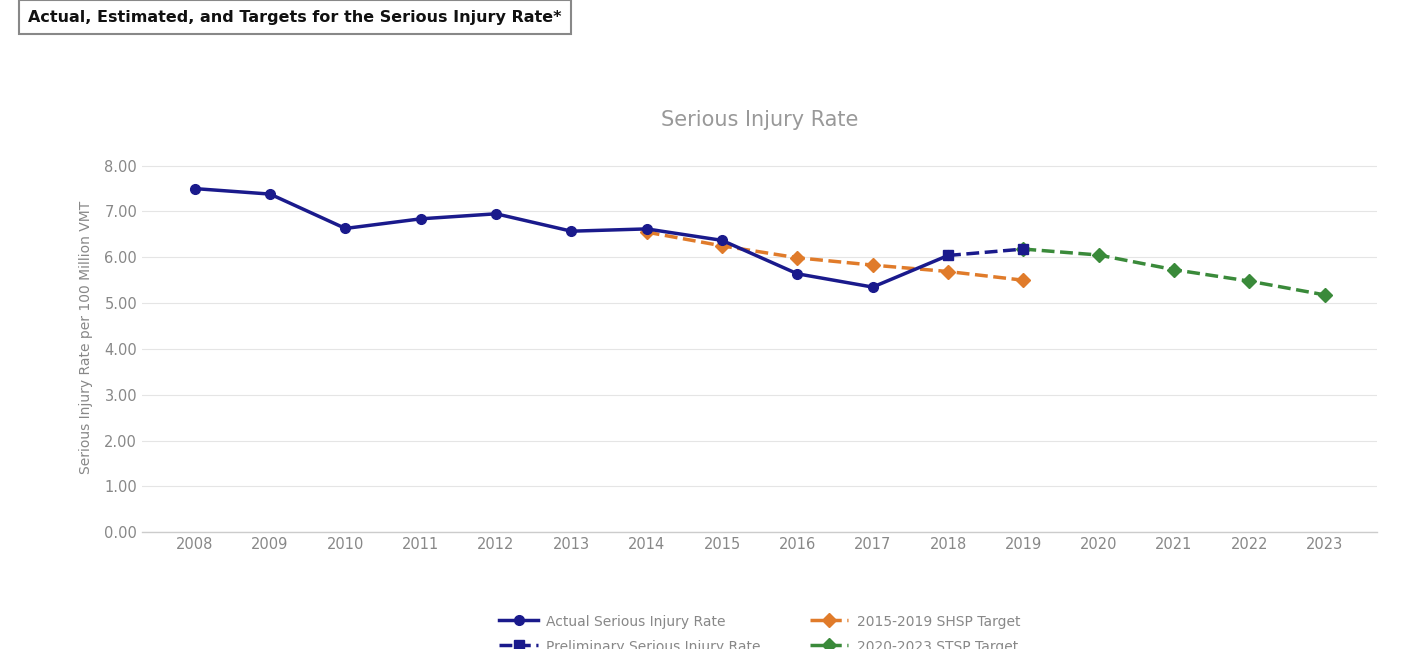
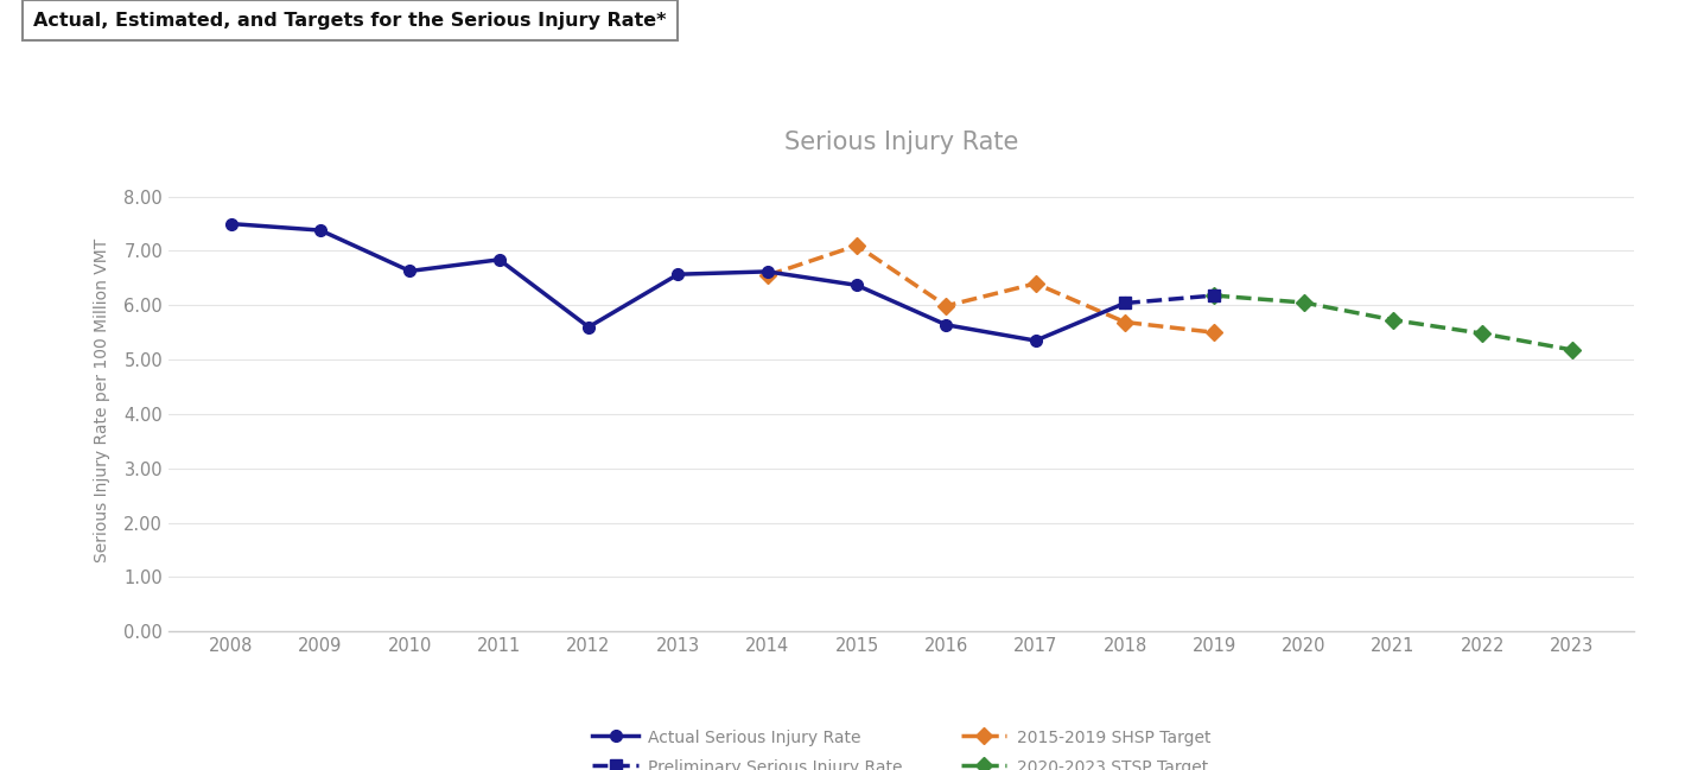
Actual Serious Injury Rate/2012: 6.95 -> 5.60
2015-2019 SHSP Target/2015: 6.25 -> 7.10
2015-2019 SHSP Target/2017: 5.83 -> 6.40
